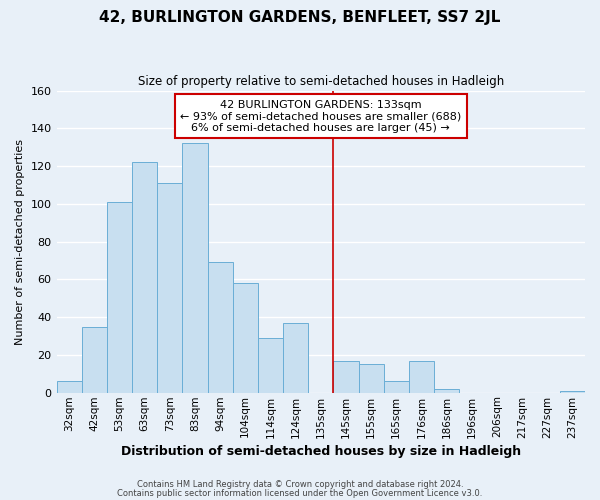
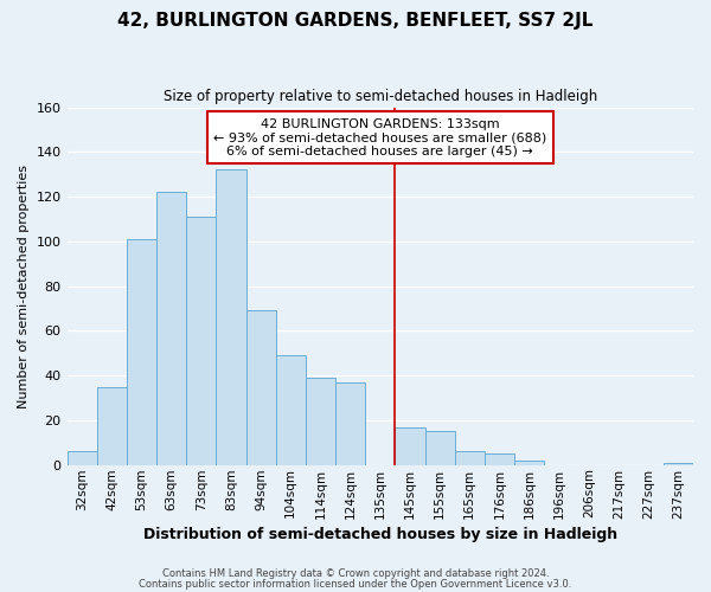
104sqm: 58 -> 49
114sqm: 29 -> 39
176sqm: 17 -> 5
